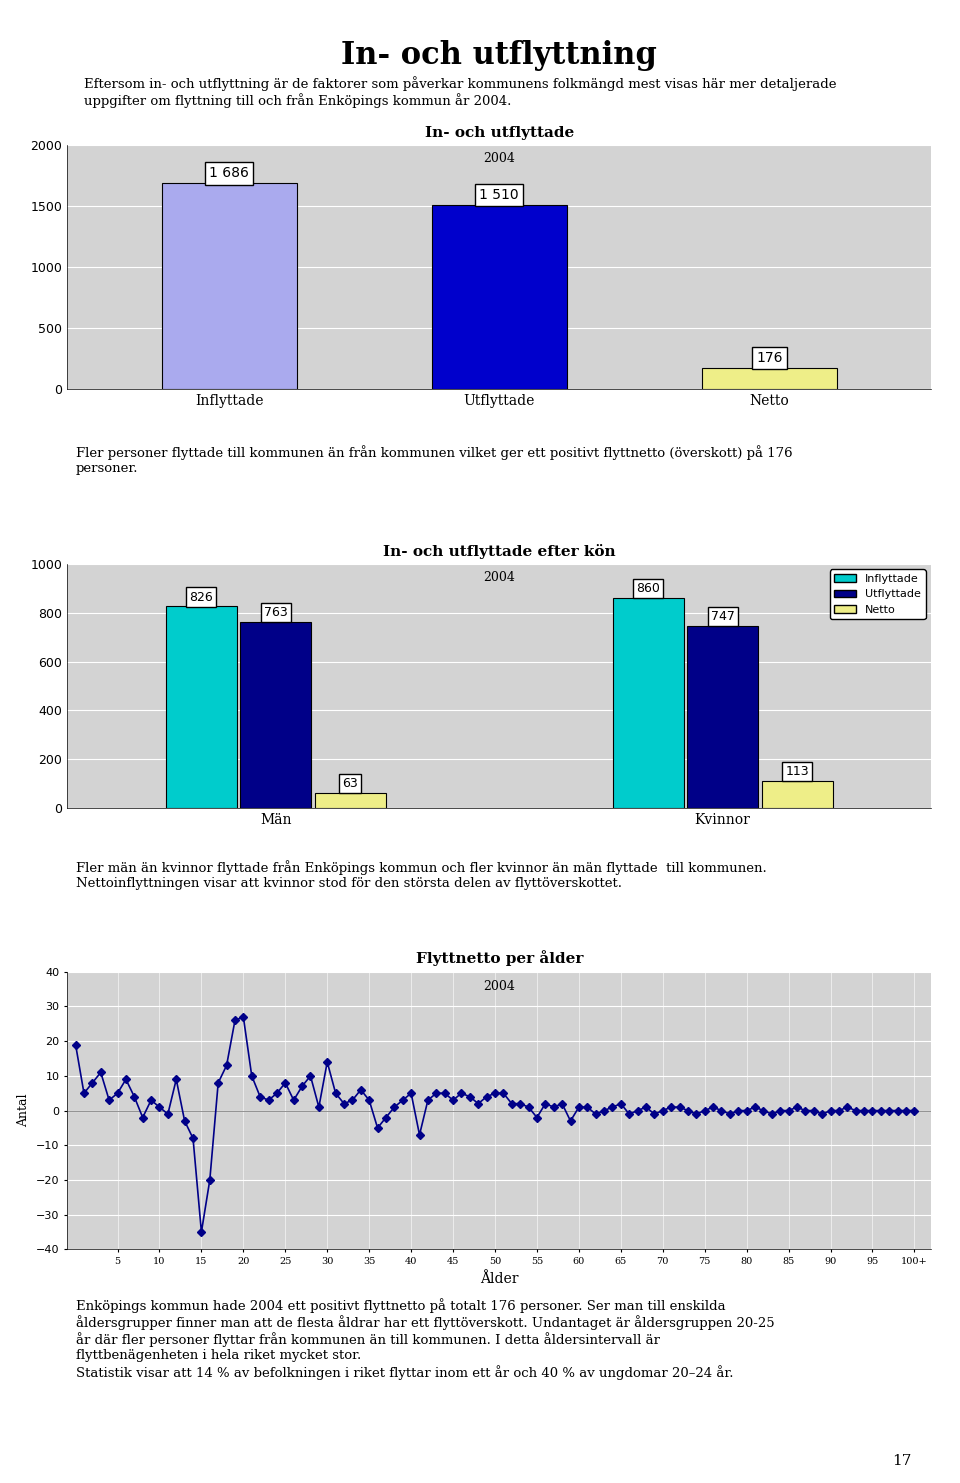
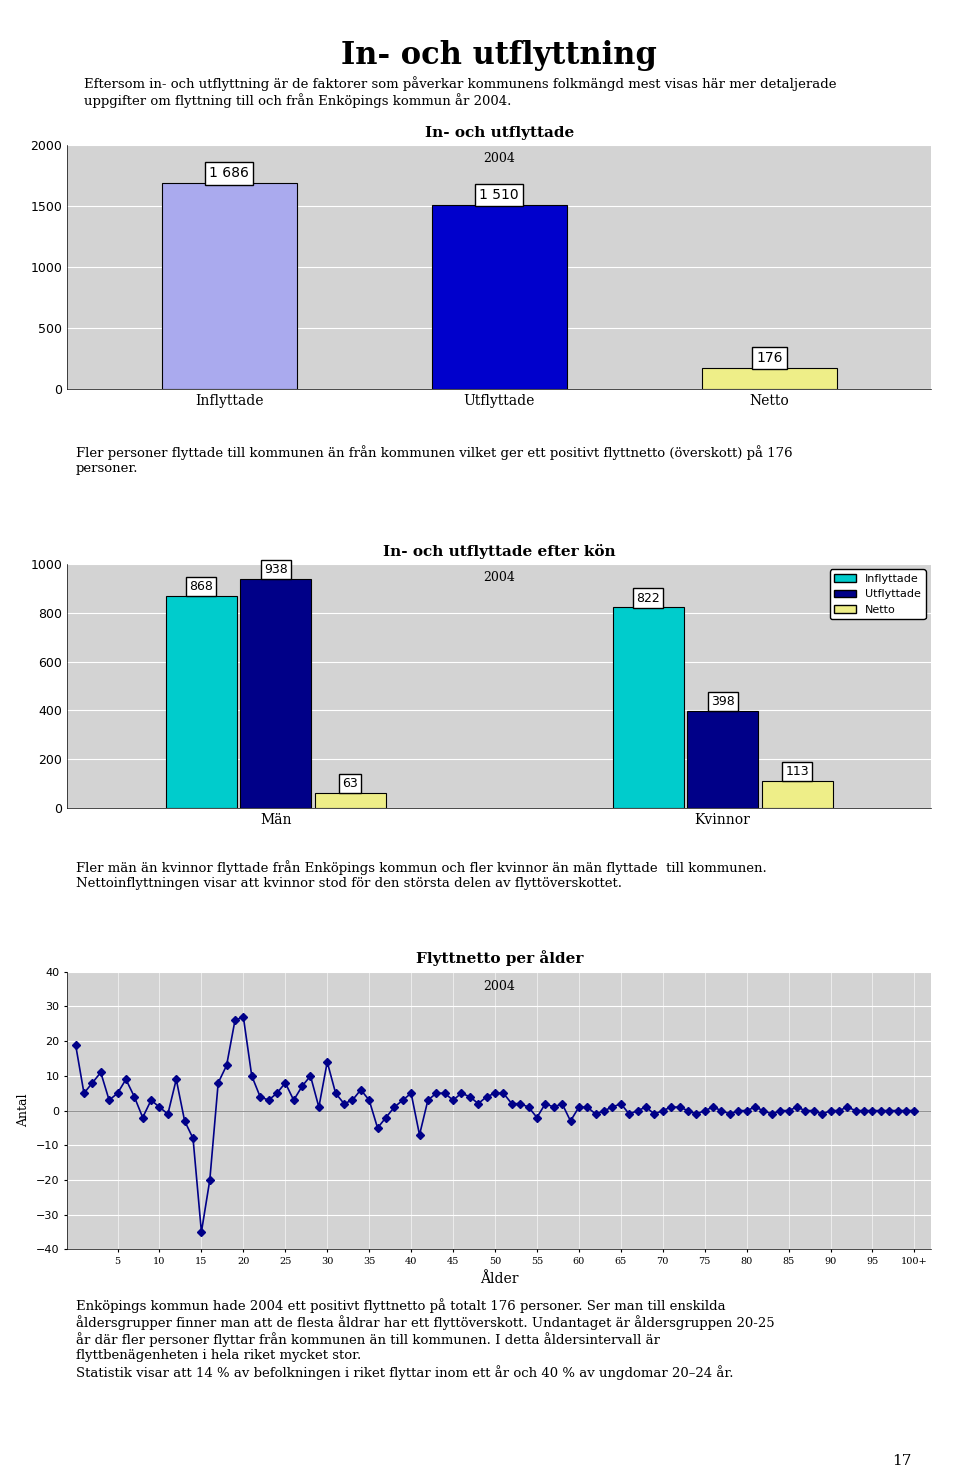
Inflyttade/Män: 826 -> 868
Utflyttade/Män: 763 -> 938
Inflyttade/Kvinnor: 860 -> 822
Utflyttade/Kvinnor: 747 -> 398
